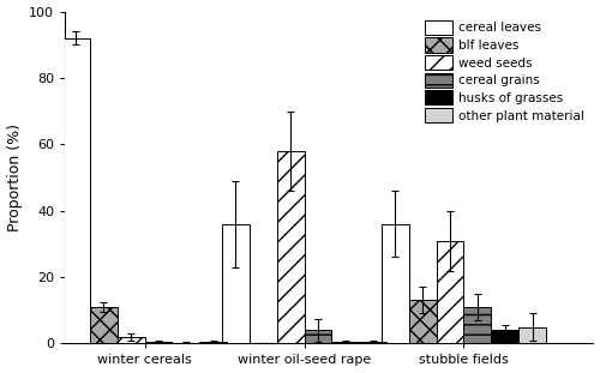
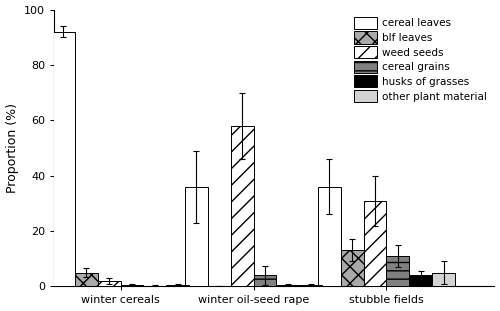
blf leaves/winter cereals: 11 -> 5
